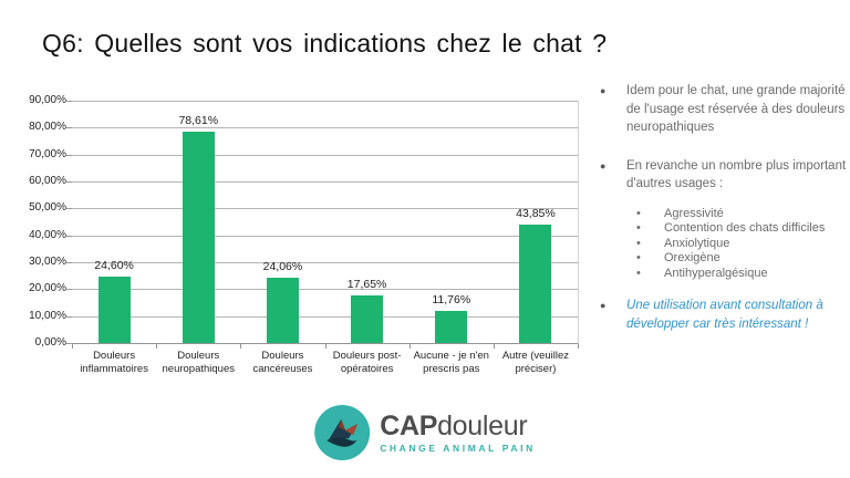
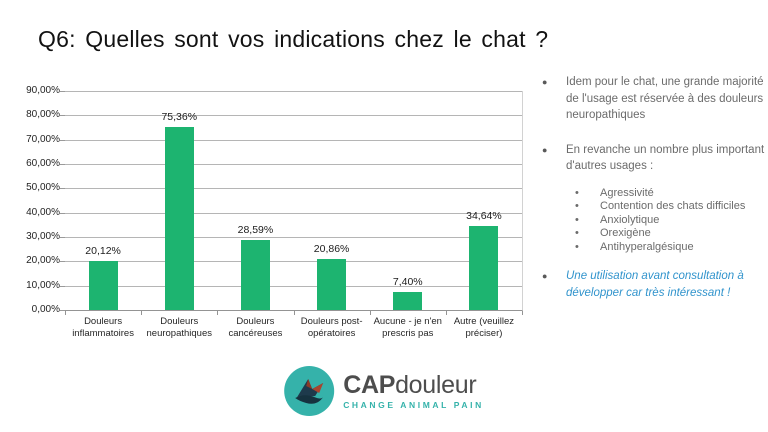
Douleurs inflammatoires: 24,60% -> 20,12%
Douleurs neuropathiques: 78,61% -> 75,36%
Douleurs cancéreuses: 24,06% -> 28,59%
Douleurs post-opératoires: 17,65% -> 20,86%
Aucune - je n'en prescris pas: 11,76% -> 7,40%
Autre (veuillez préciser): 43,85% -> 34,64%
